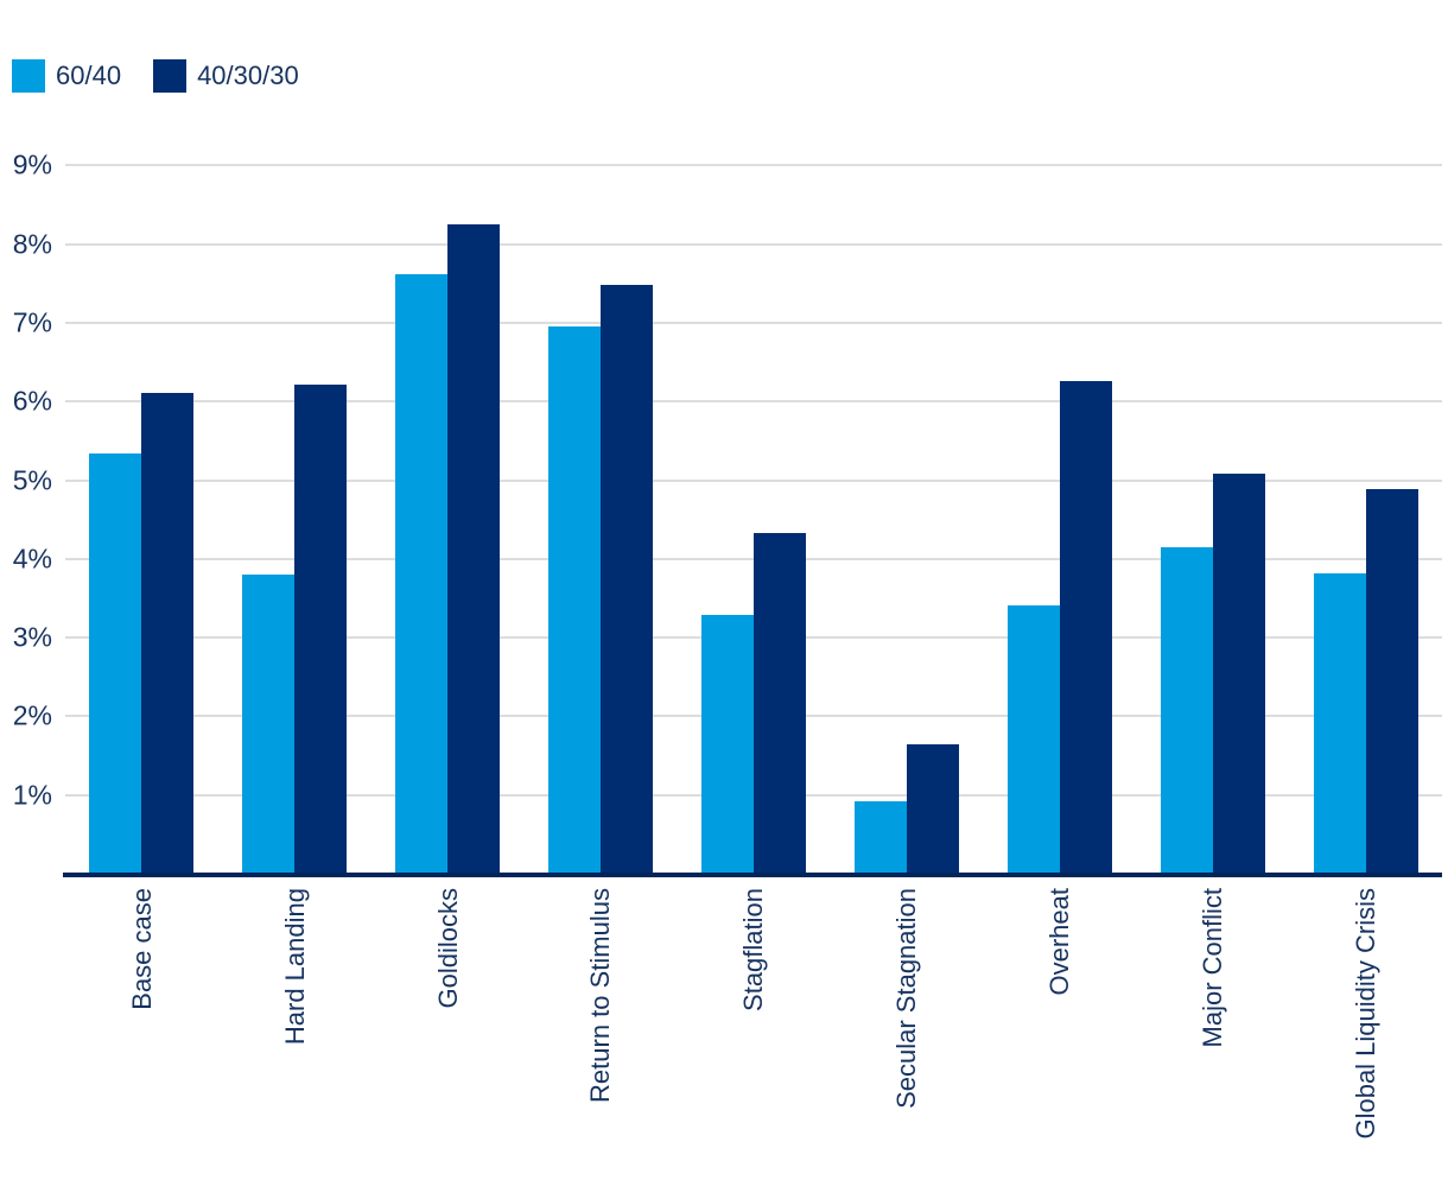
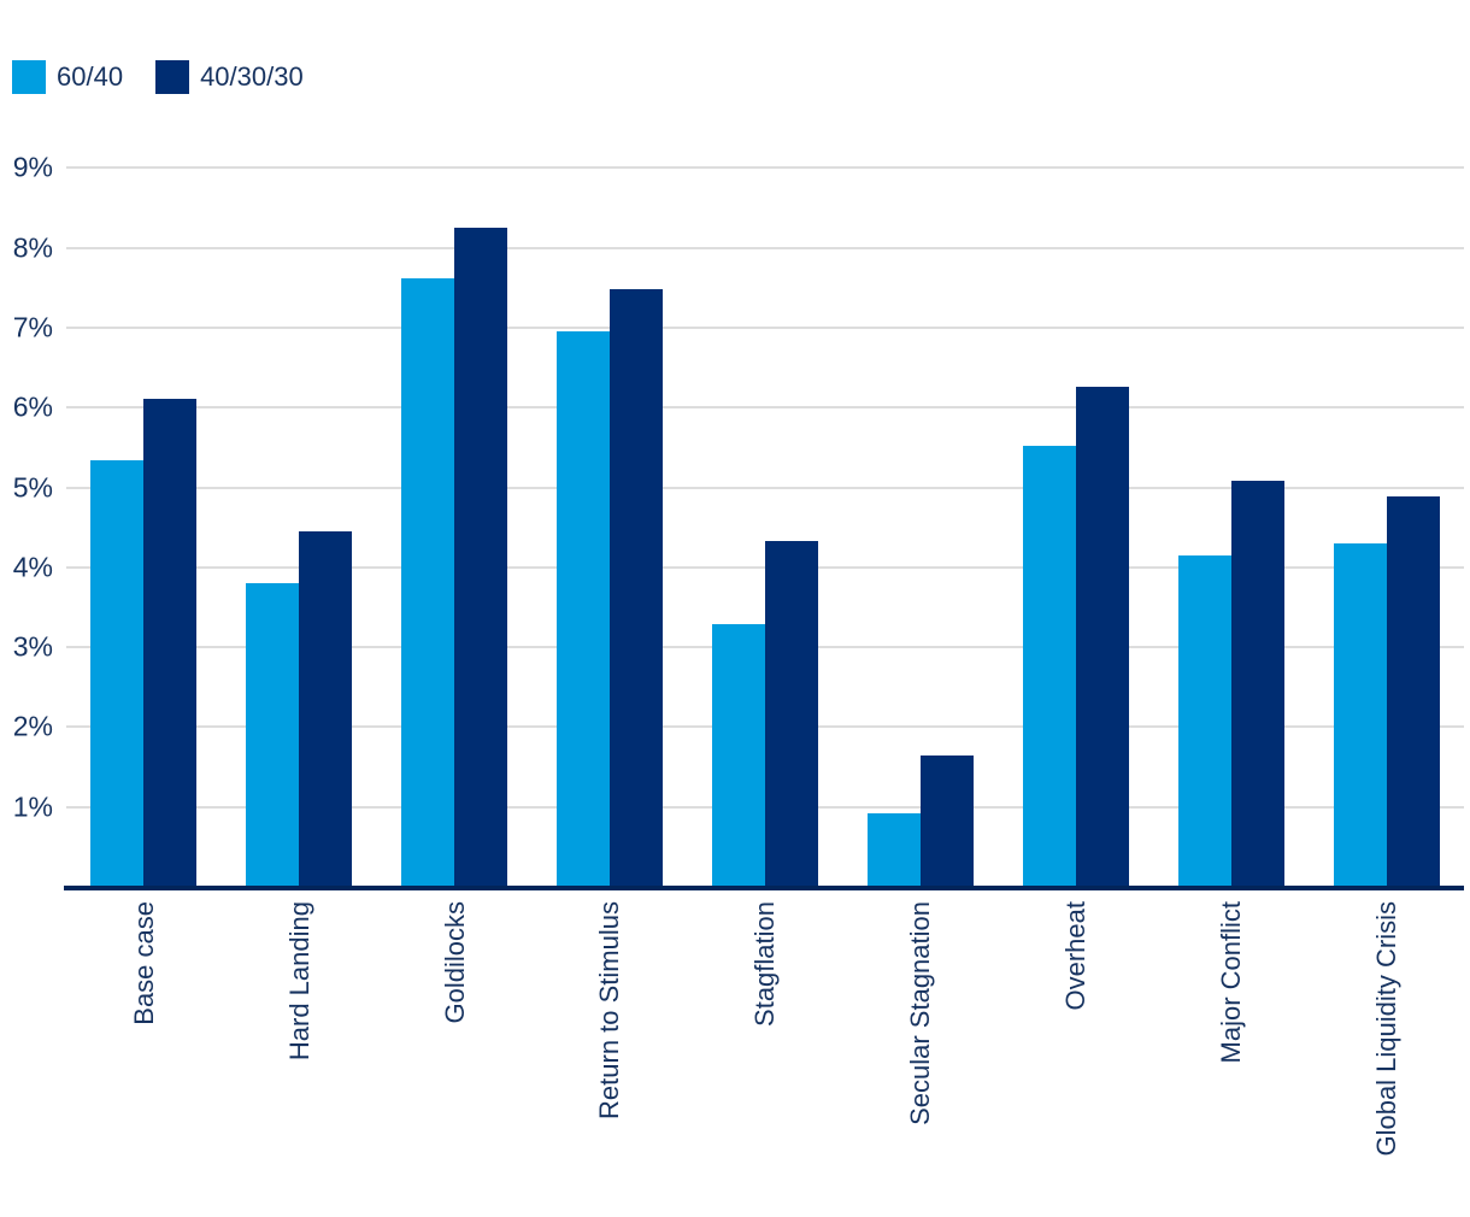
40/30/30/Hard Landing: 6.2% -> 4.4%
60/40/Overheat: 3.4% -> 5.5%
60/40/Global Liquidity Crisis: 3.8% -> 4.3%
